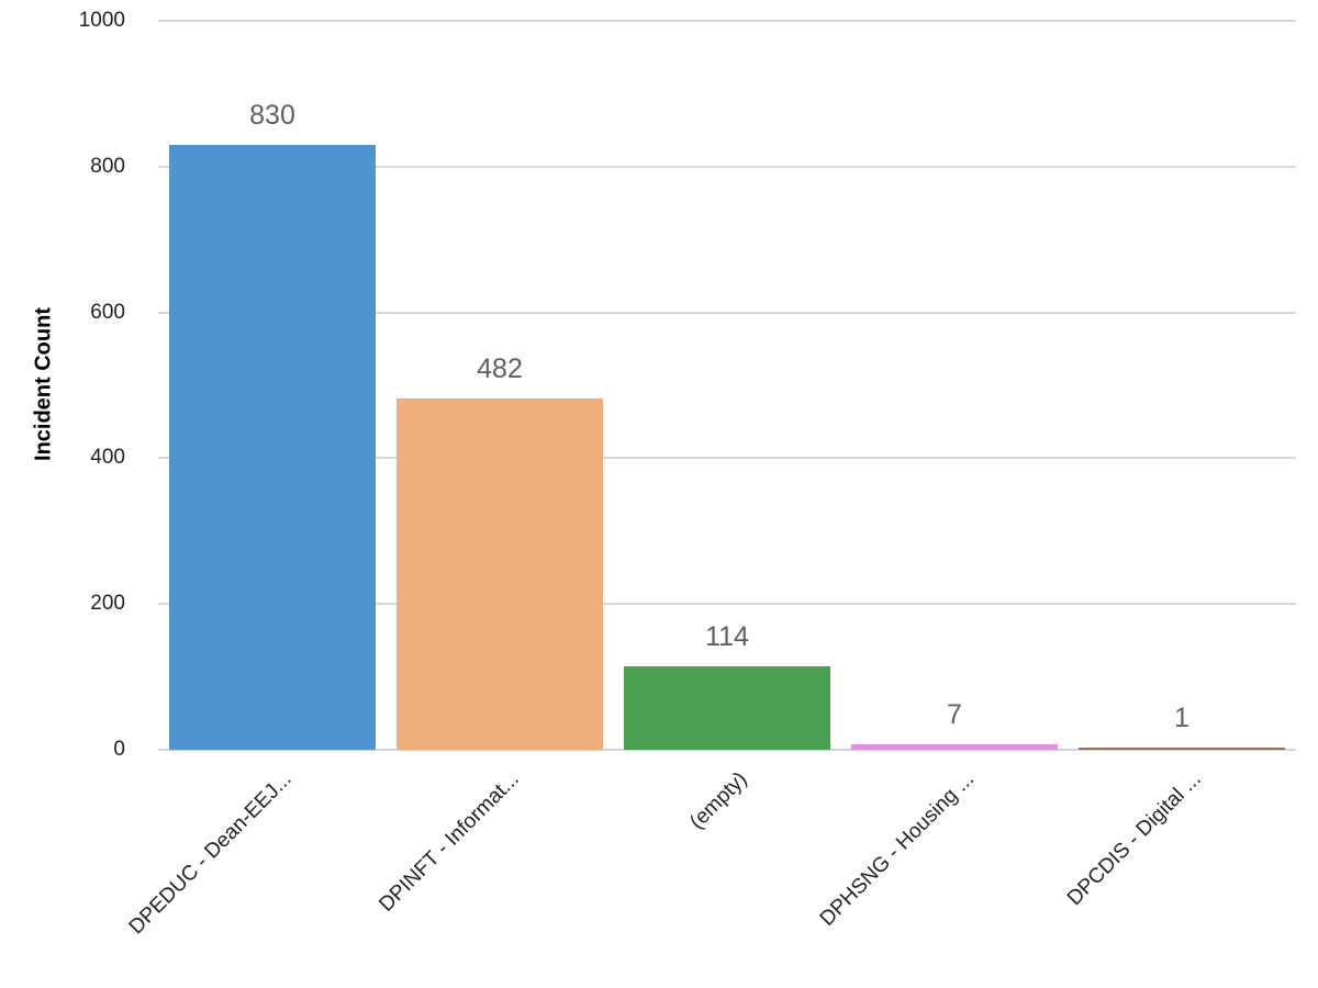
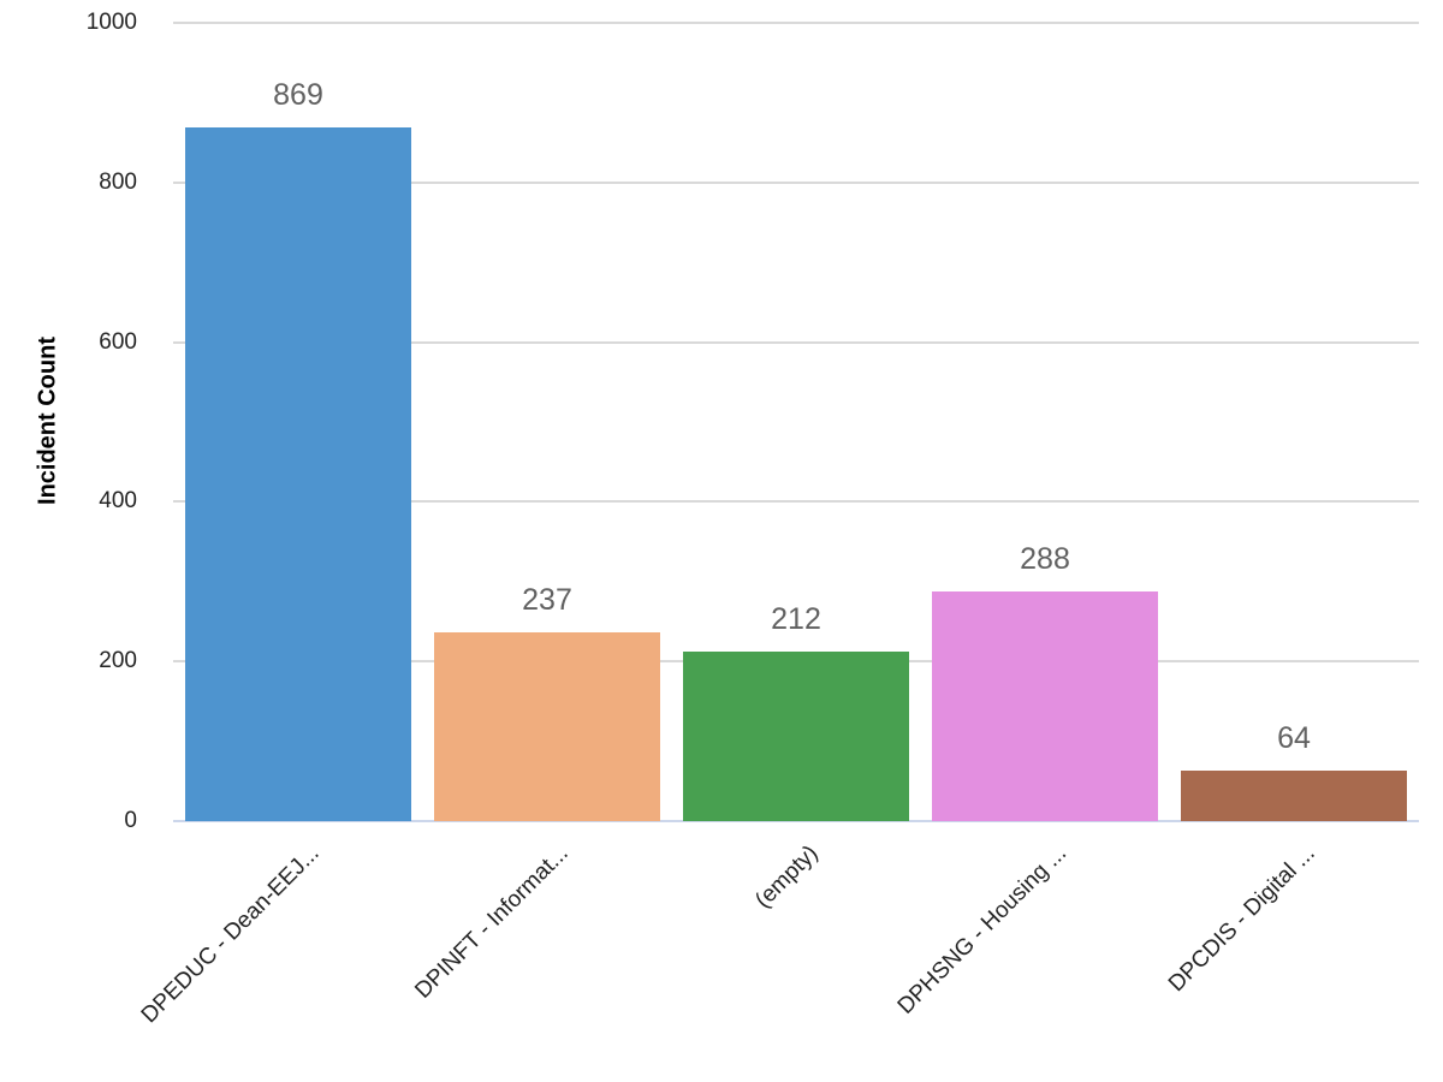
DPEDUC - Dean-EEJ...: 830 -> 869
DPINFT - Informat...: 482 -> 237
(empty): 114 -> 212
DPHSNG - Housing ...: 7 -> 288
DPCDIS - Digital ...: 1 -> 64
